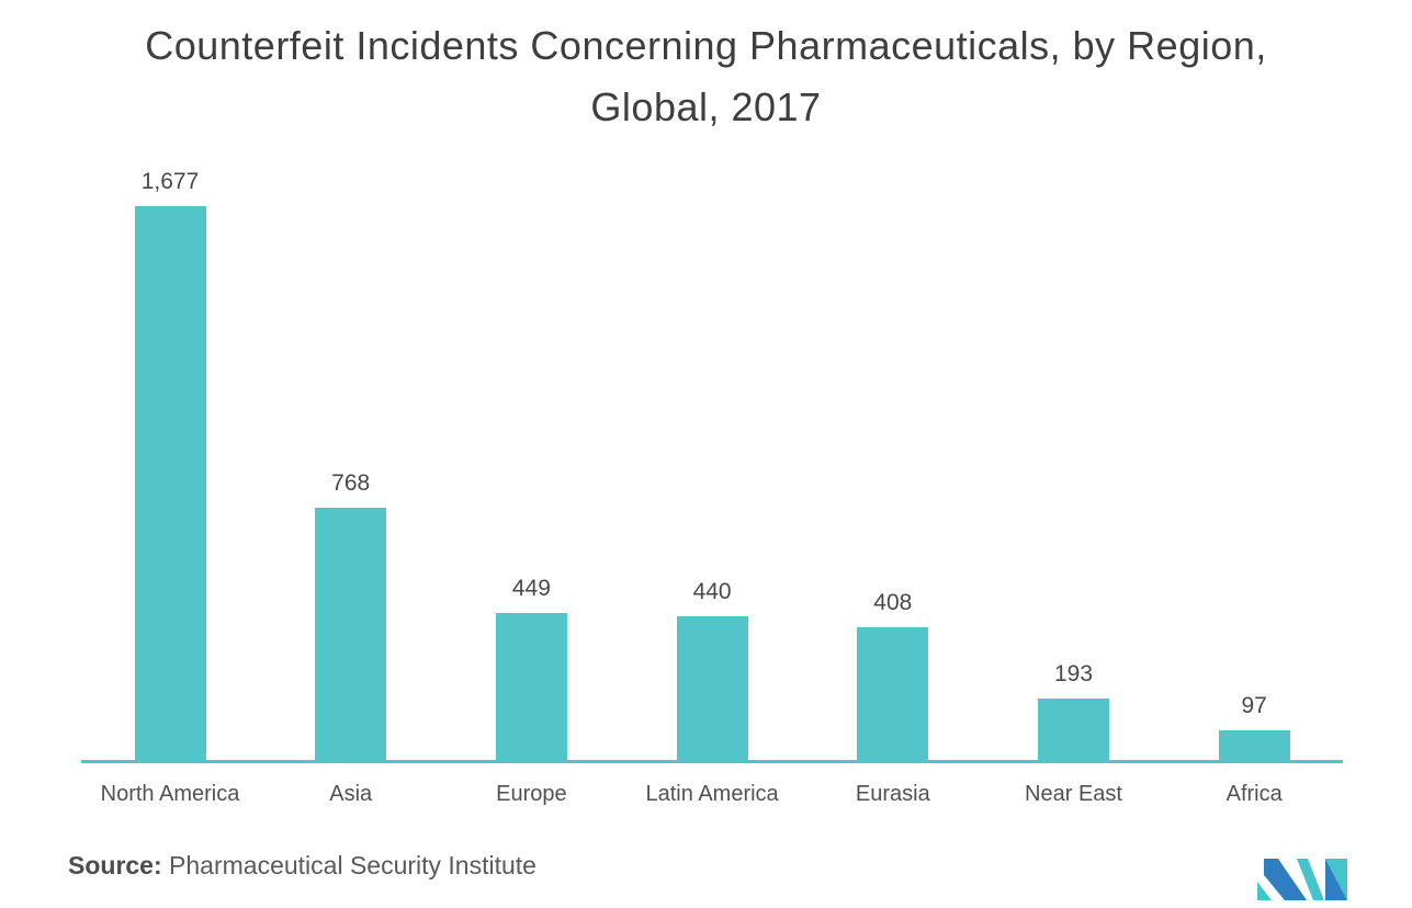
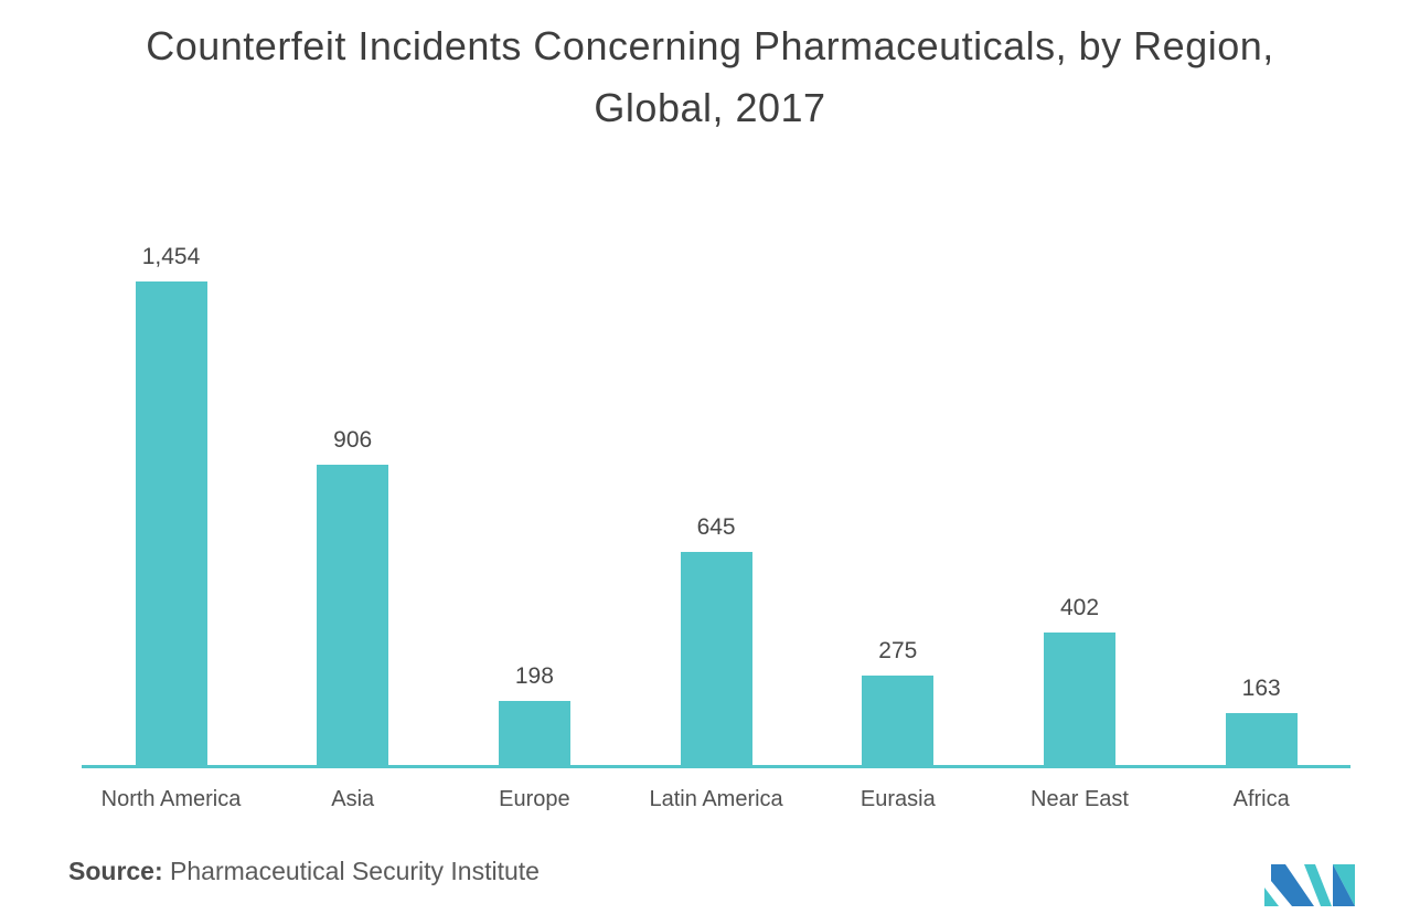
North America: 1,677 -> 1,454
Asia: 768 -> 906
Europe: 449 -> 198
Latin America: 440 -> 645
Eurasia: 408 -> 275
Near East: 193 -> 402
Africa: 97 -> 163
